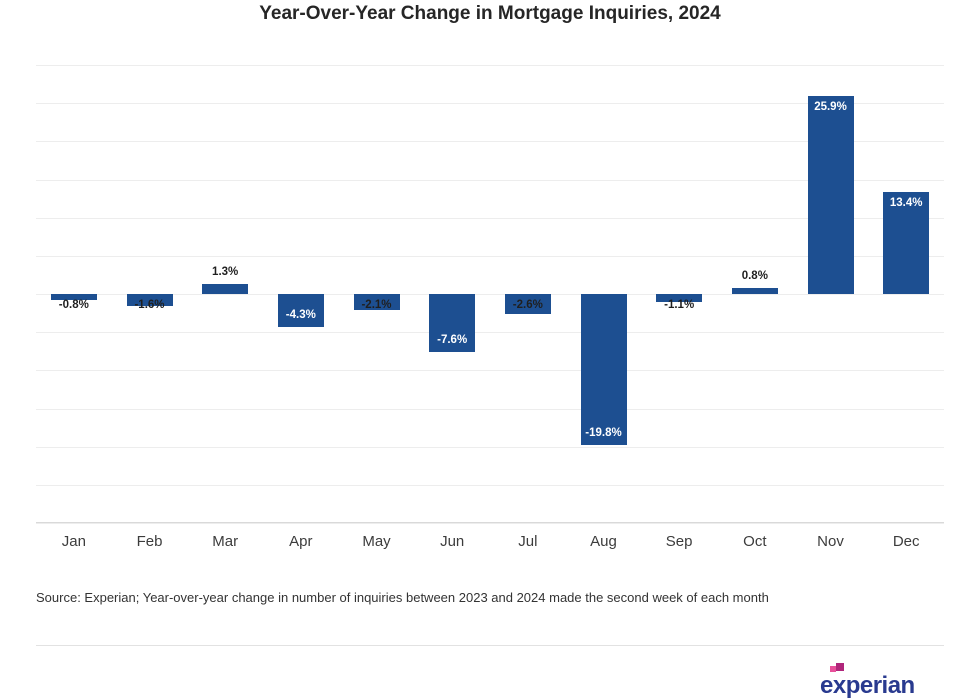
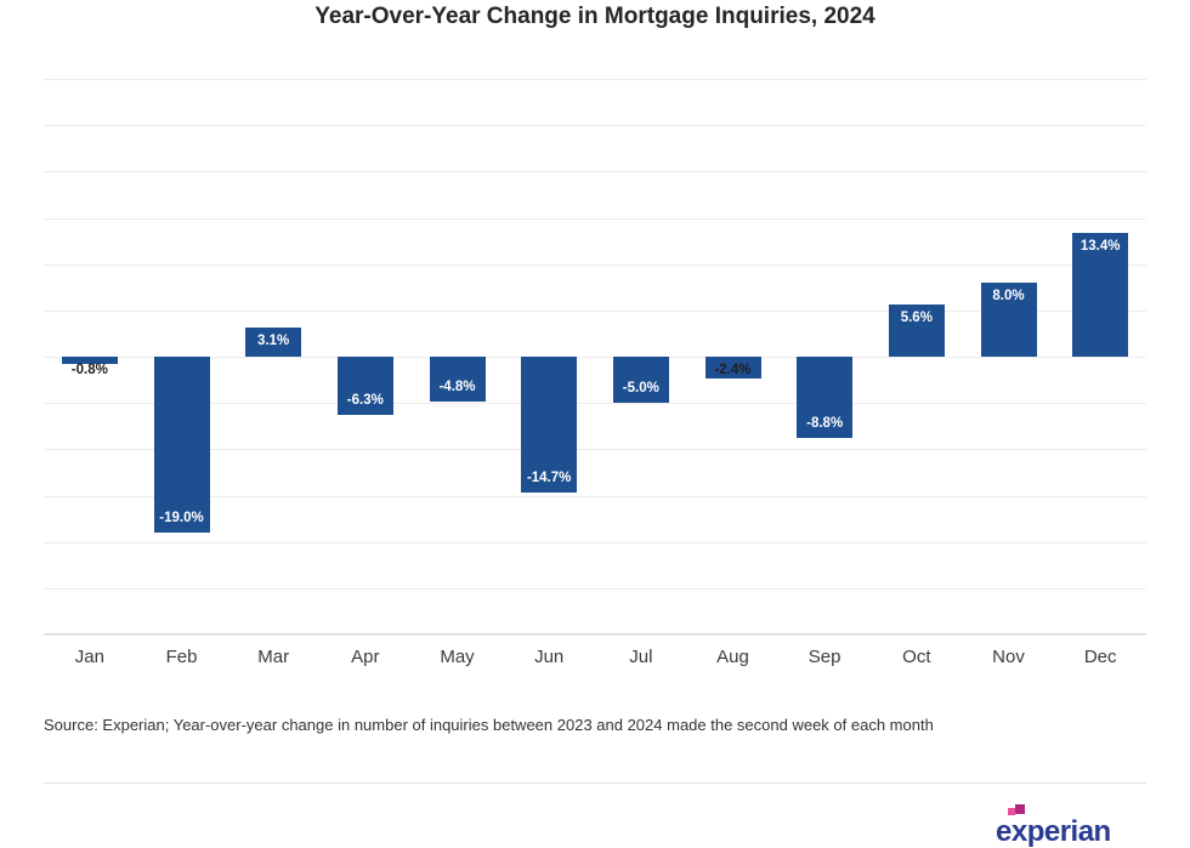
Feb: -1.6% -> -19.0%
Mar: 1.3% -> 3.1%
Apr: -4.3% -> -6.3%
May: -2.1% -> -4.8%
Jun: -7.6% -> -14.7%
Jul: -2.6% -> -5.0%
Aug: -19.8% -> -2.4%
Sep: -1.1% -> -8.8%
Oct: 0.8% -> 5.6%
Nov: 25.9% -> 8.0%
